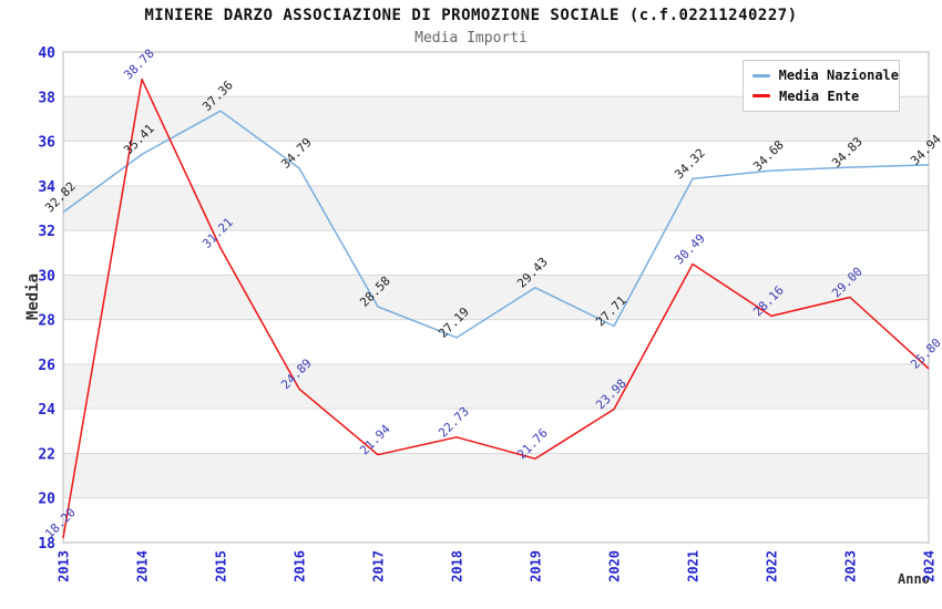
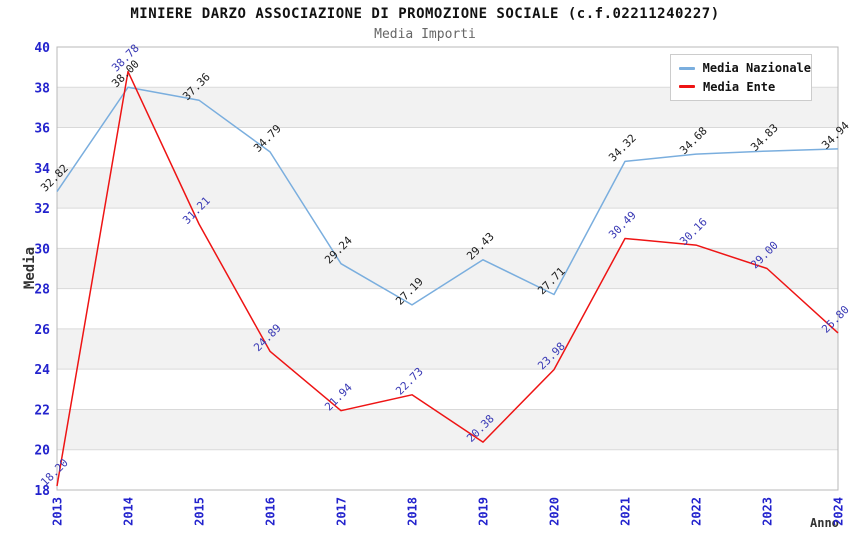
Media Nazionale/2014: 35.41 -> 38.00
Media Nazionale/2017: 28.58 -> 29.24
Media Ente/2019: 21.76 -> 20.38
Media Ente/2022: 28.16 -> 30.16
